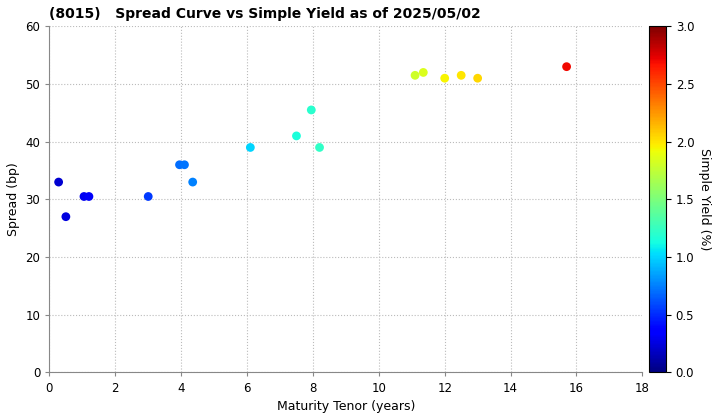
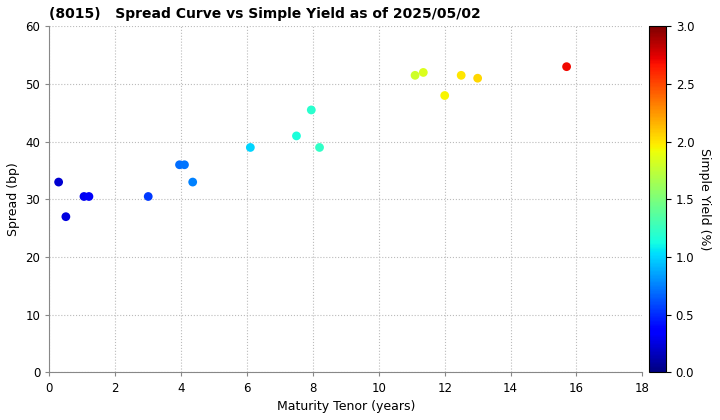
12: 51.0 -> 48.0
